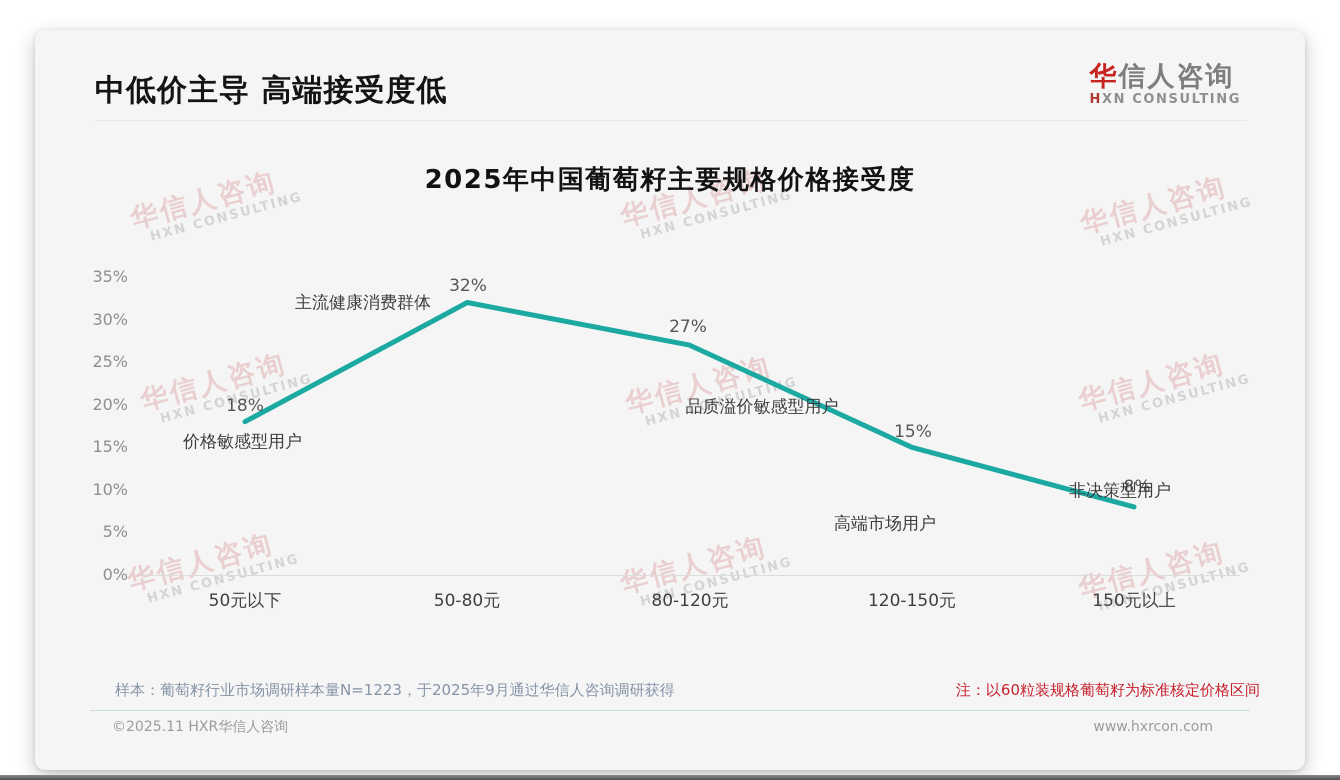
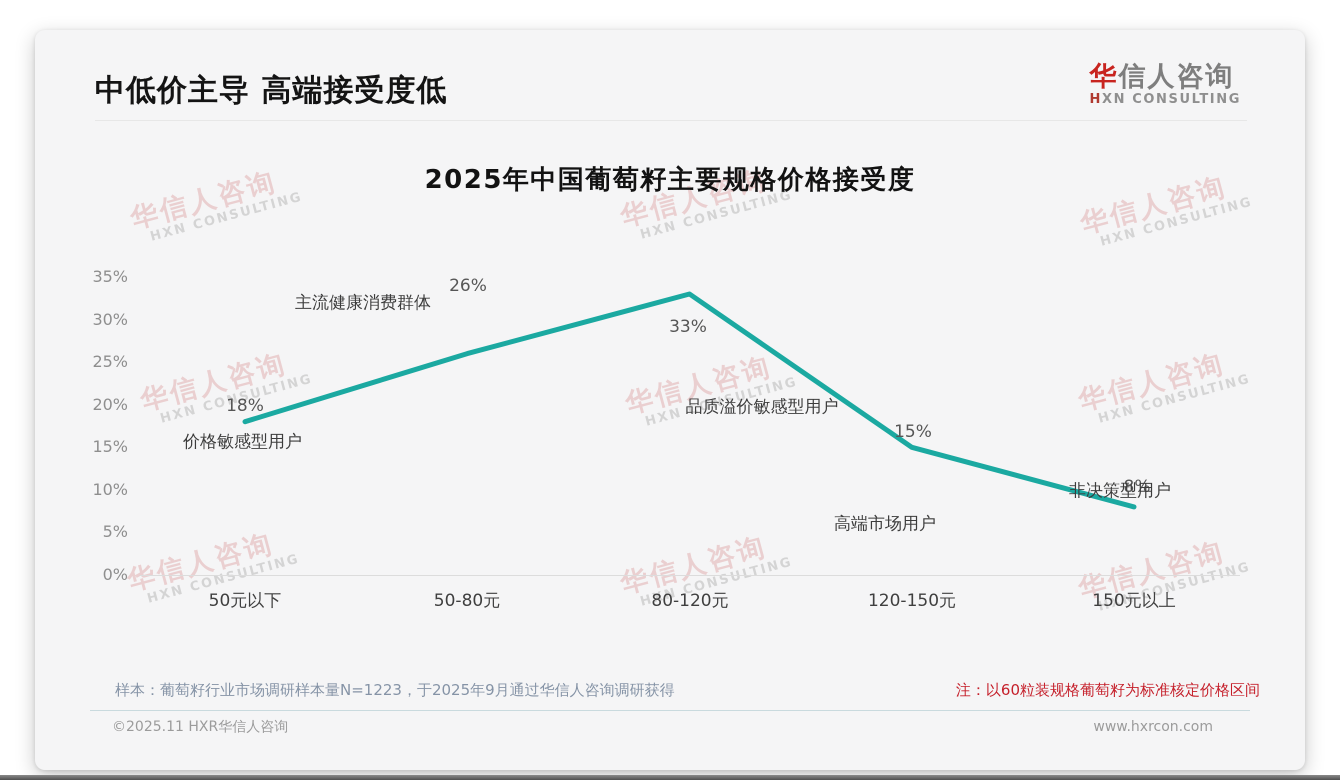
50-80元: 32% -> 26%
80-120元: 27% -> 33%
